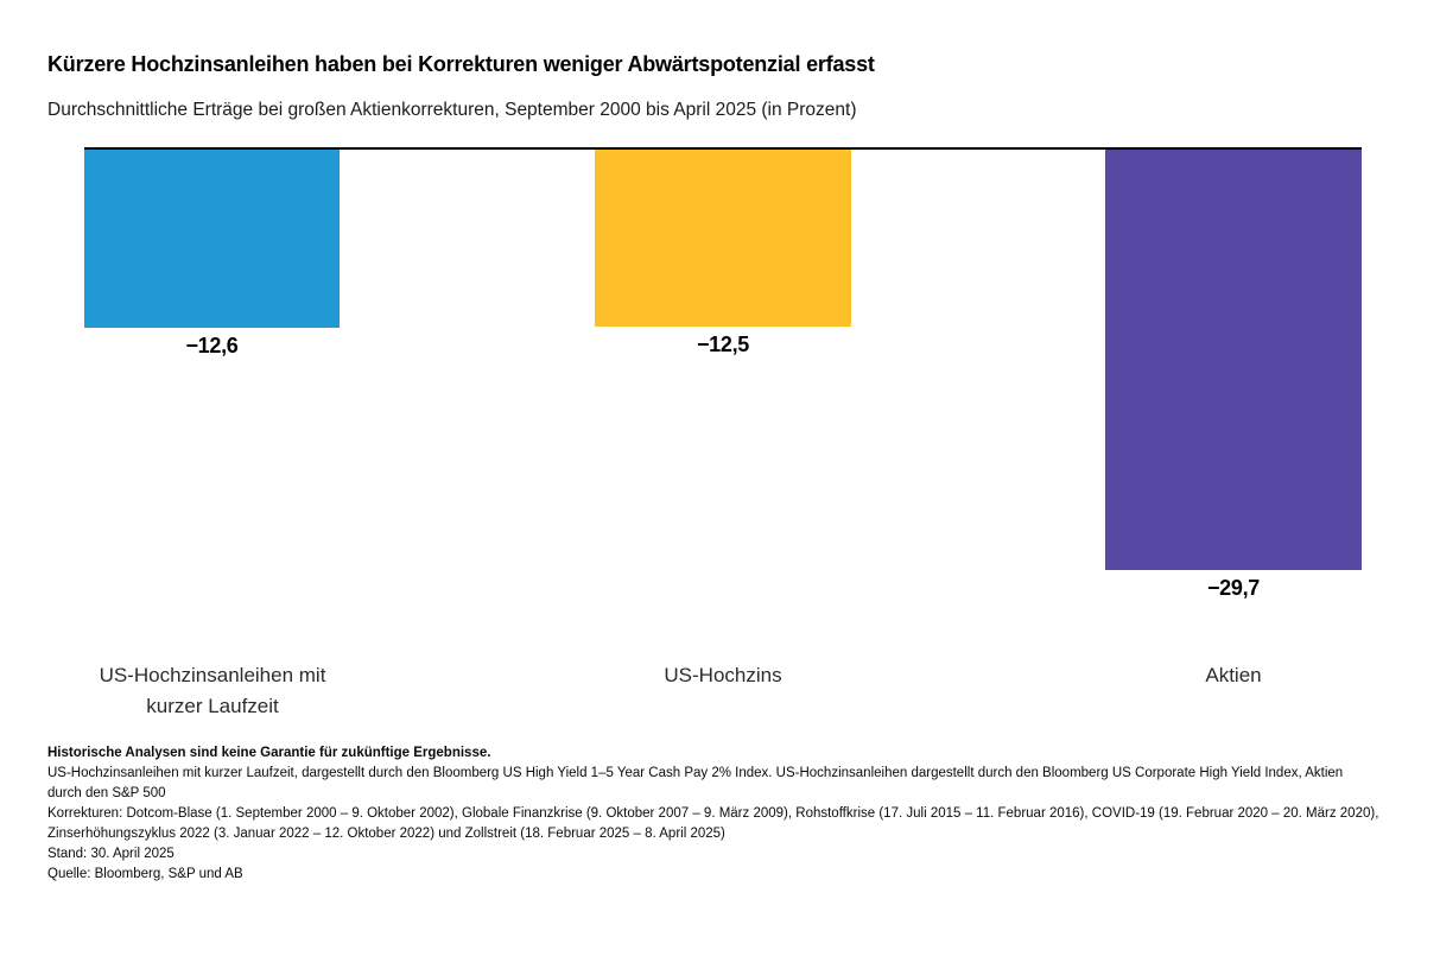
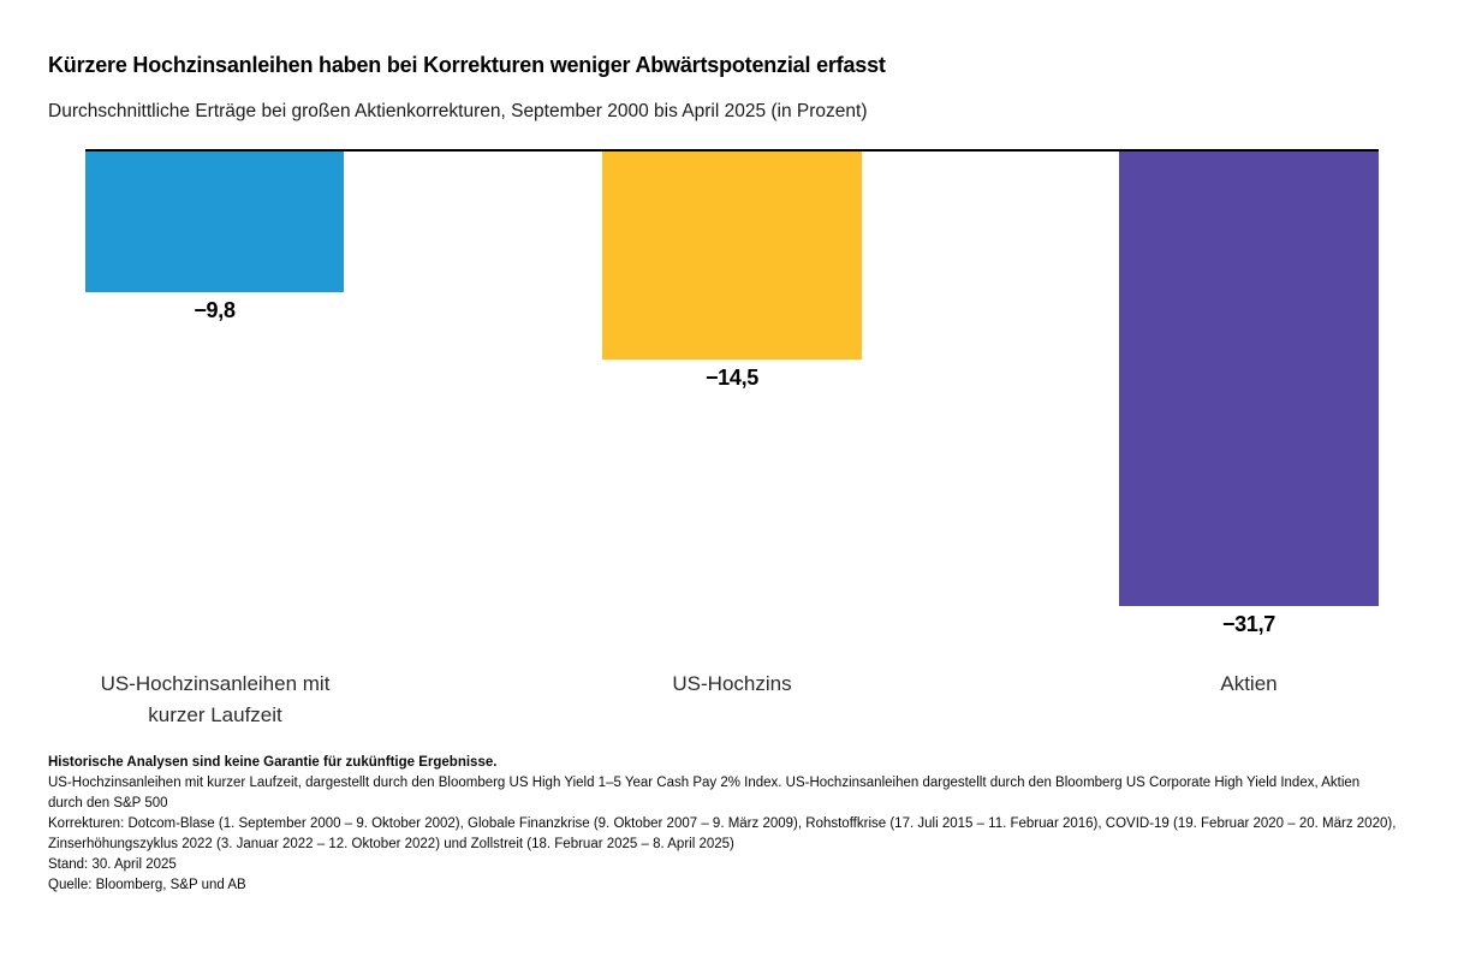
US-Hochzinsanleihen mit kurzer Laufzeit: −12,6 -> −9,8
US-Hochzins: −12,5 -> −14,5
Aktien: −29,7 -> −31,7
